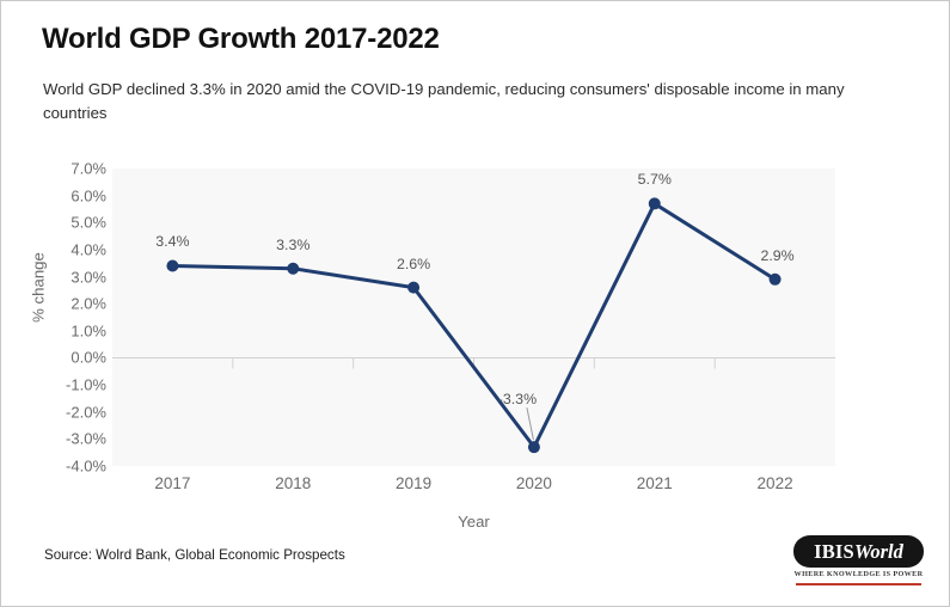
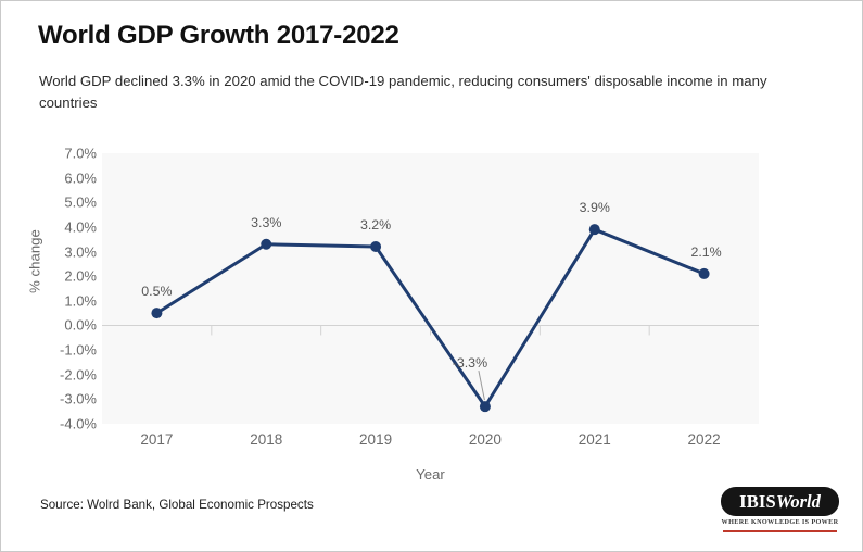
2017: 3.4% -> 0.5%
2019: 2.6% -> 3.2%
2021: 5.7% -> 3.9%
2022: 2.9% -> 2.1%
